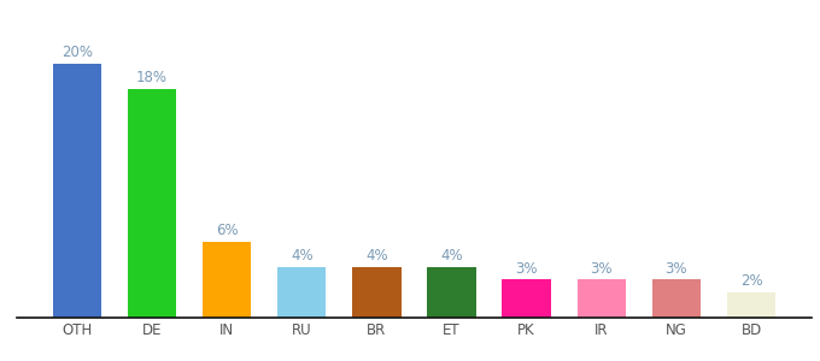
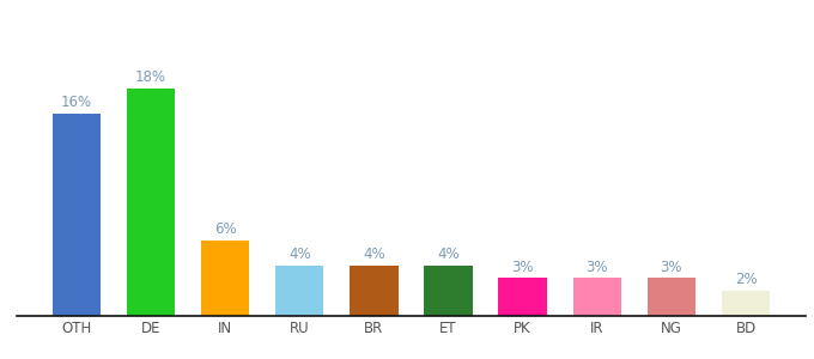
OTH: 20% -> 16%
